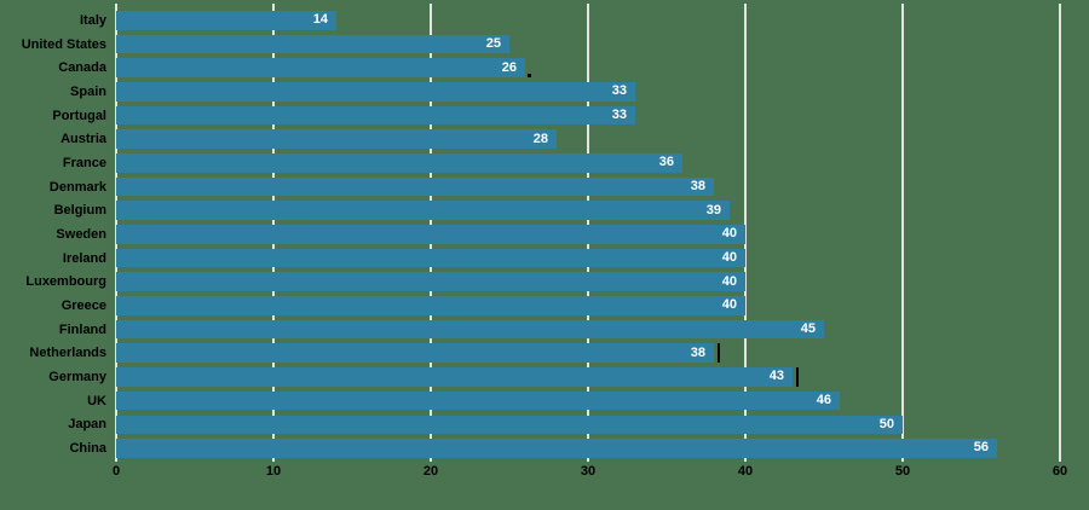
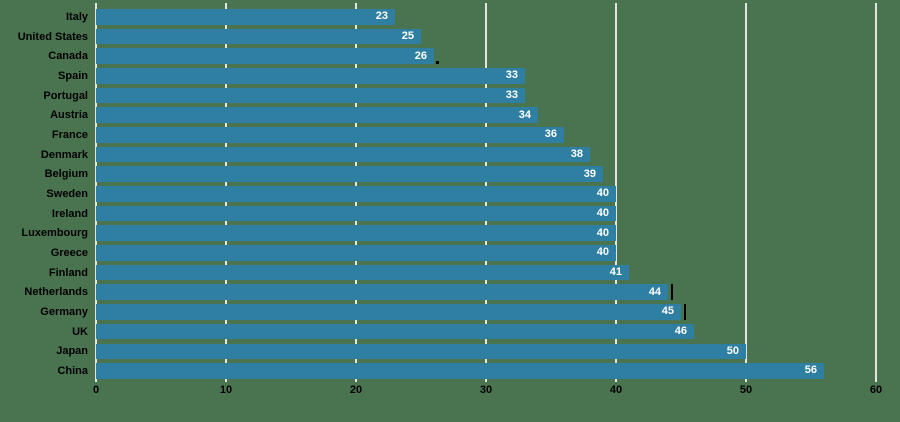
Italy: 14 -> 23
Austria: 28 -> 34
Finland: 45 -> 41
Netherlands: 38 -> 44
Germany: 43 -> 45
